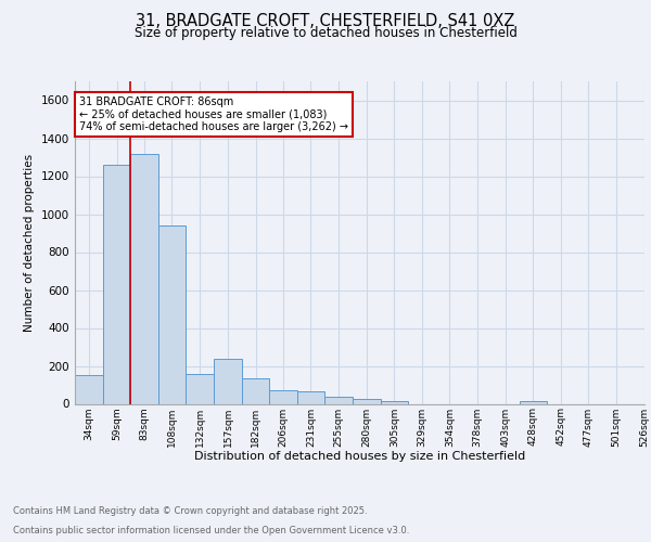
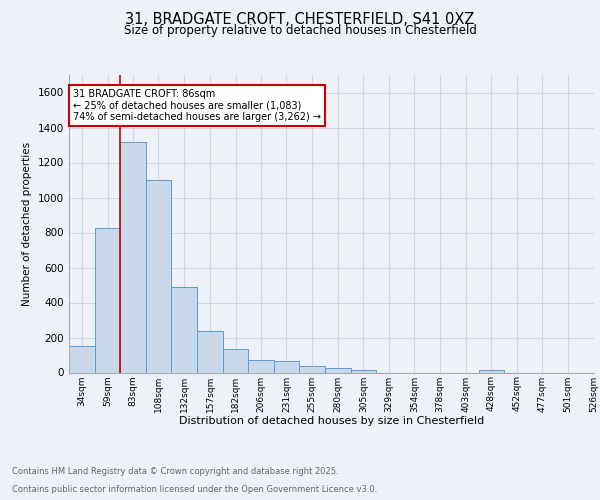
59sqm: 1260 -> 820
108sqm: 940 -> 1100
132sqm: 160 -> 490
